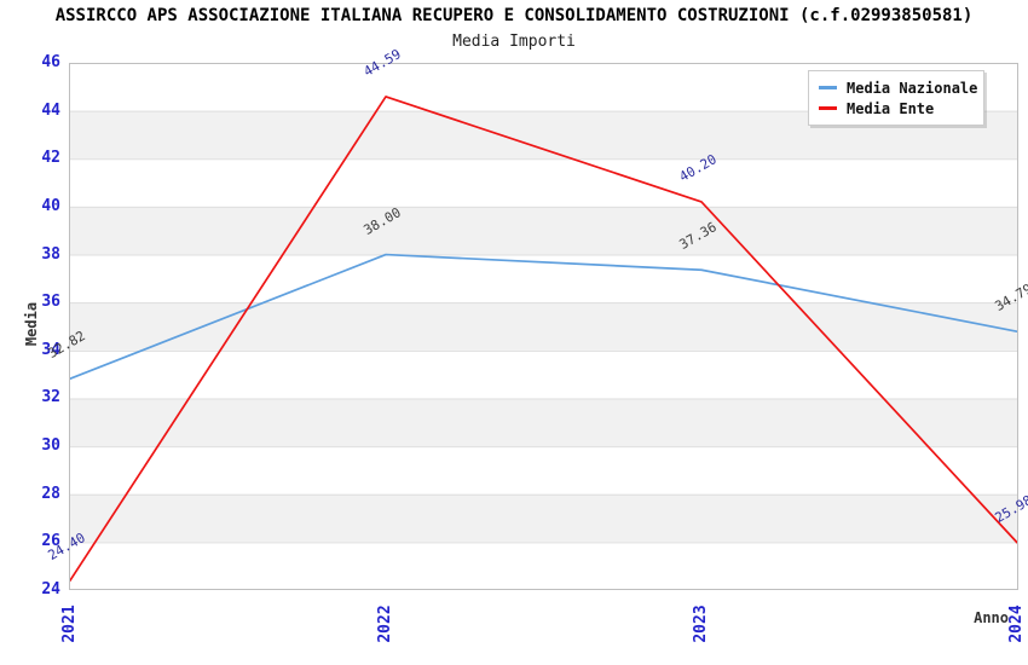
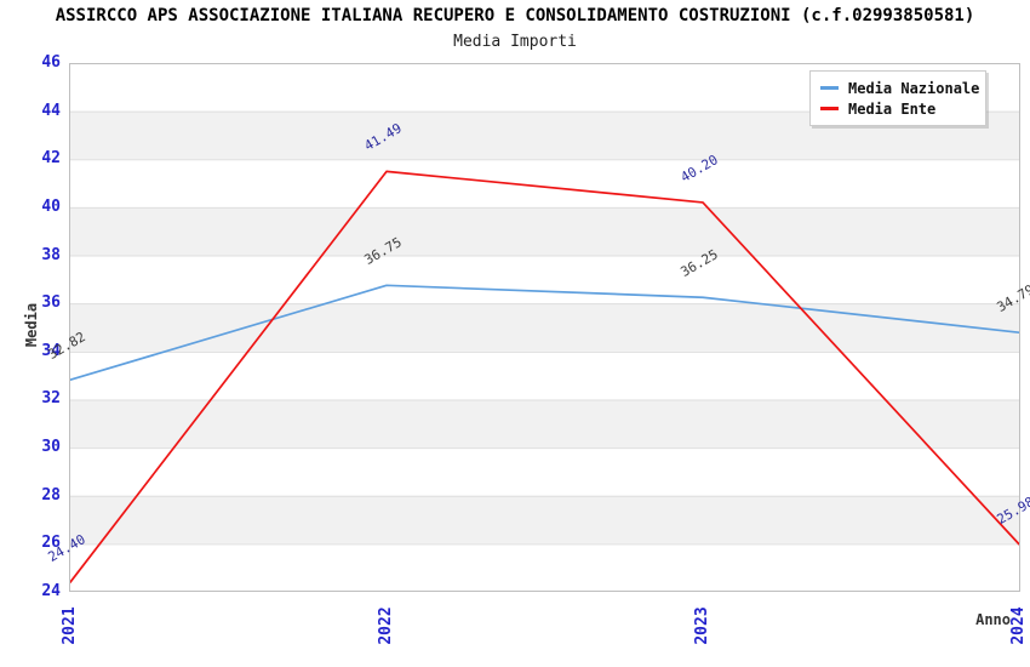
Media Nazionale/2022: 38.00 -> 36.75
Media Ente/2022: 44.59 -> 41.49
Media Nazionale/2023: 37.36 -> 36.25
